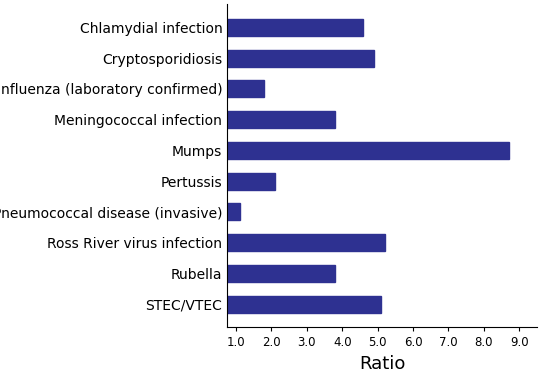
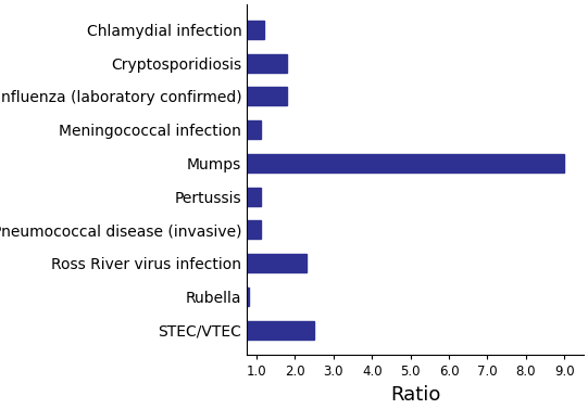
Chlamydial infection: 4.6 -> 1.2
Cryptosporidiosis: 4.9 -> 1.8
Meningococcal infection: 3.8 -> 1.1
Mumps: 8.7 -> 9.0
Pertussis: 2.1 -> 1.1
Ross River virus infection: 5.2 -> 2.3
Rubella: 3.8 -> 0.8
STEC/VTEC: 5.1 -> 2.5
